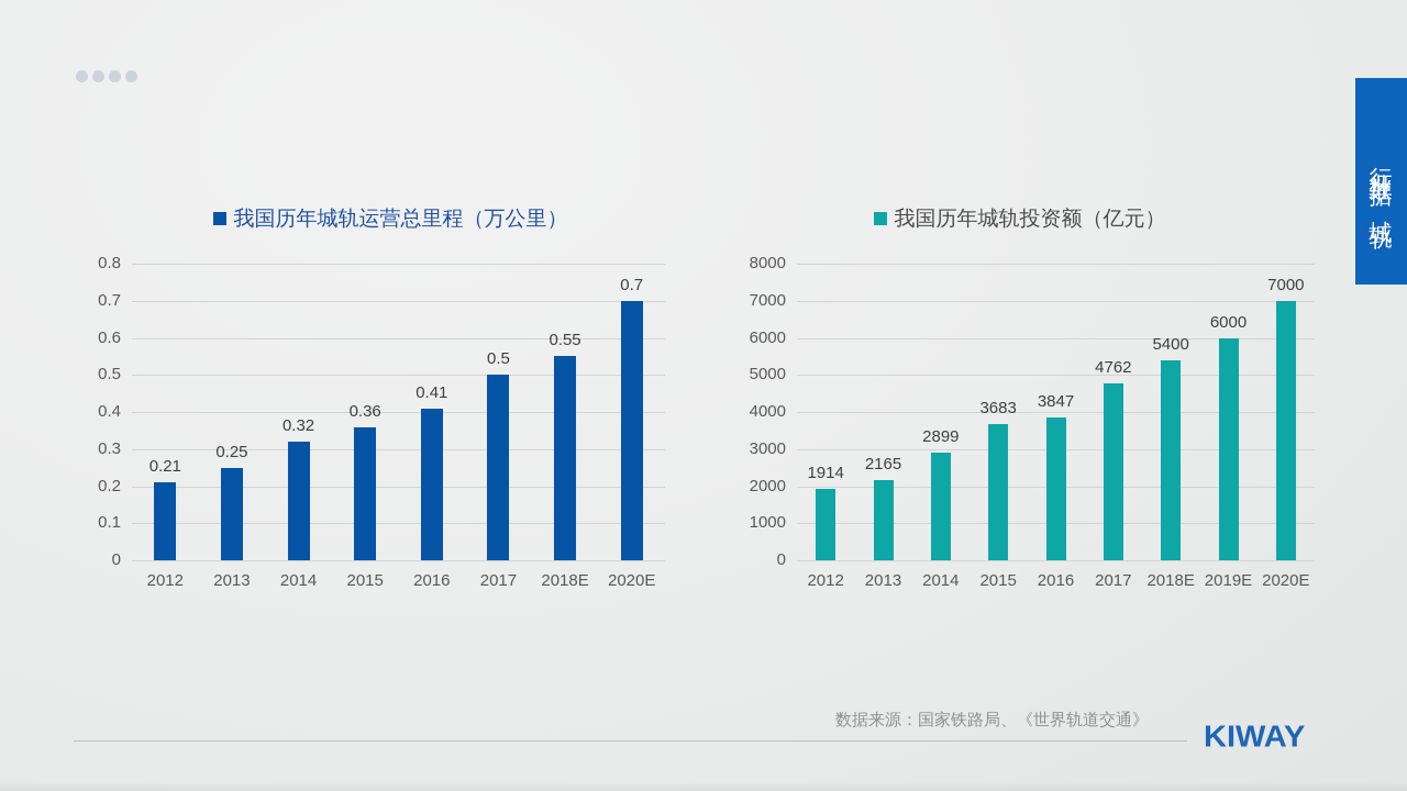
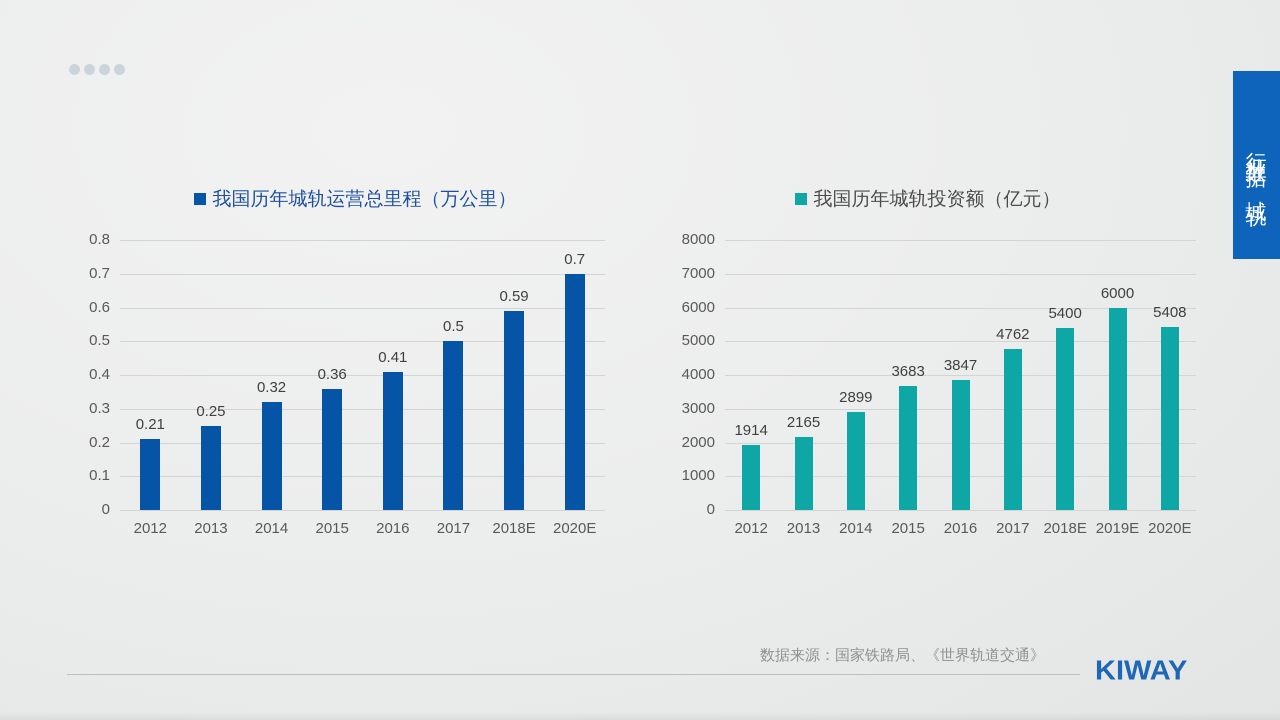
我国历年城轨运营总里程（万公里）/2018E: 0.55 -> 0.59
我国历年城轨投资额（亿元）/2020E: 7000 -> 5408
